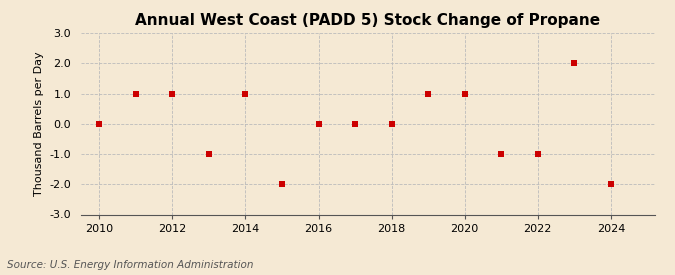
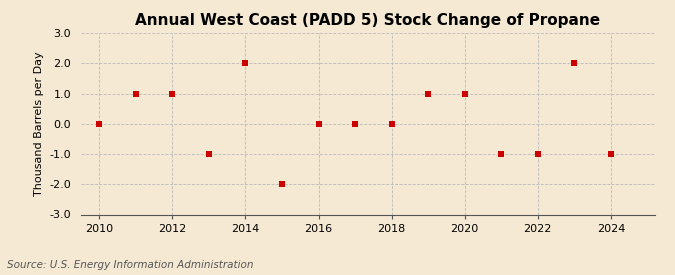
2014: 1 -> 2
2024: -2 -> -1
